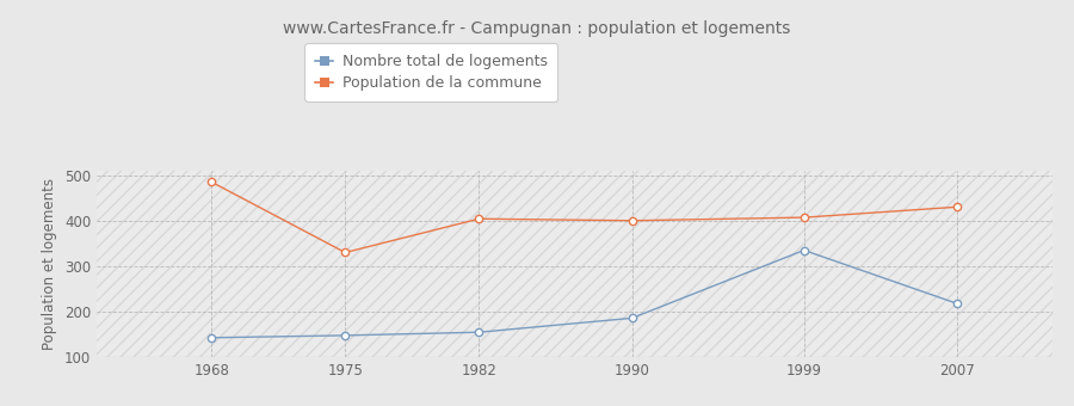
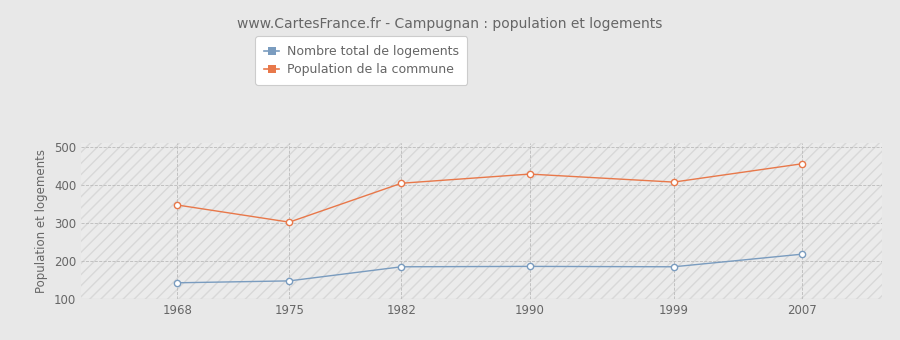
Population de la commune/1968: 485 -> 347
Population de la commune/1975: 330 -> 302
Nombre total de logements/1982: 155 -> 185
Population de la commune/1990: 400 -> 428
Nombre total de logements/1999: 335 -> 185
Population de la commune/2007: 430 -> 455
